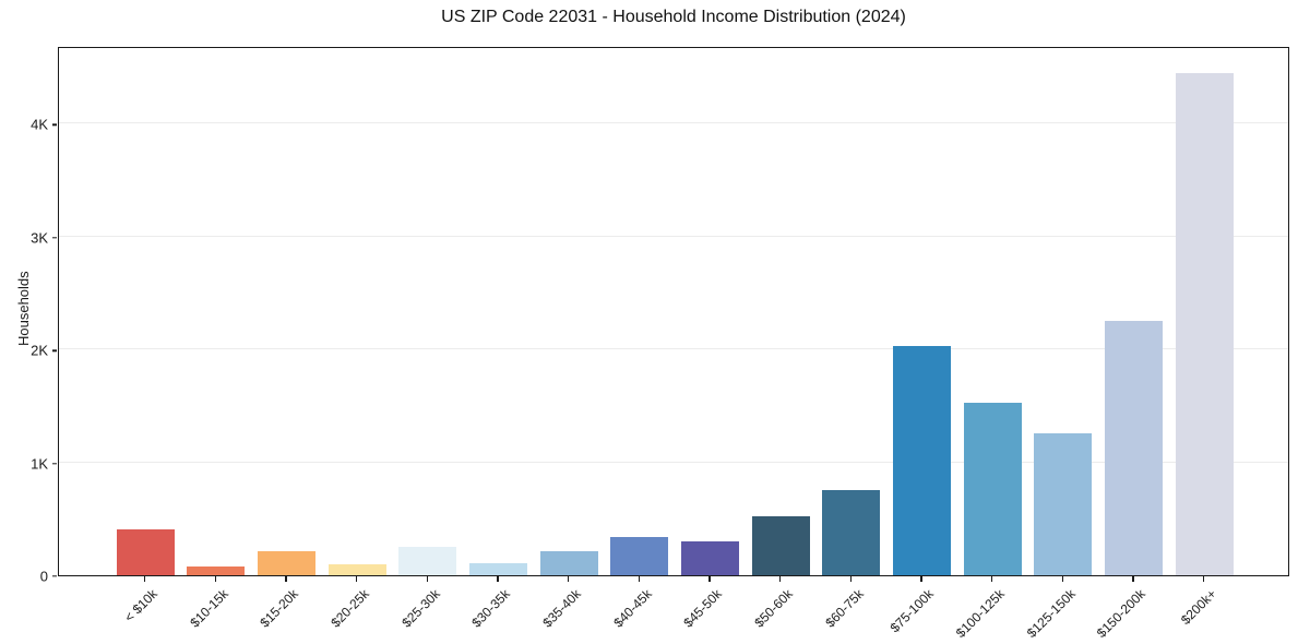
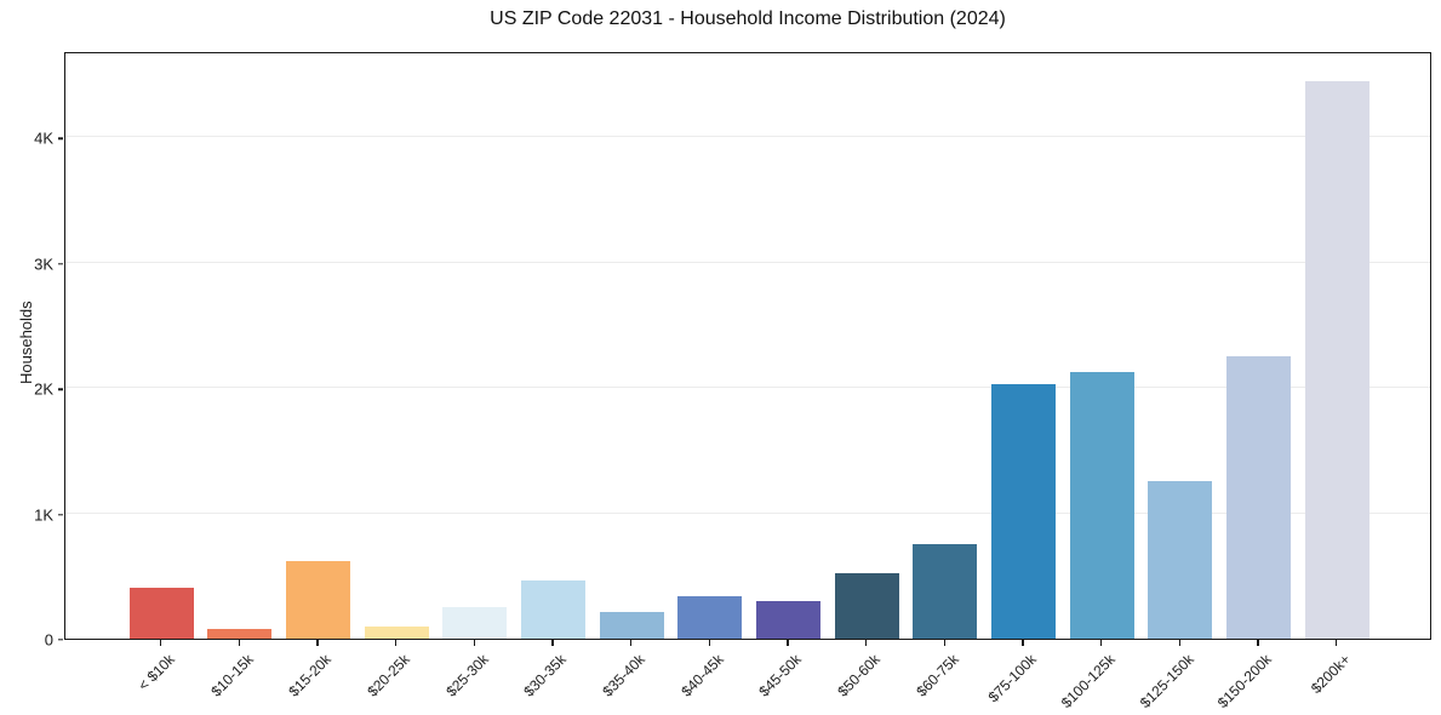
$15-20k: 0.21K -> 0.62K
$30-35k: 0.11K -> 0.46K
$100-125k: 1.53K -> 2.13K
